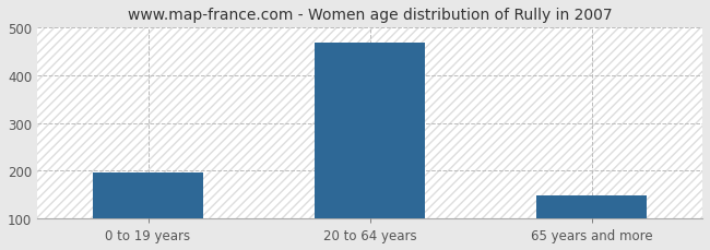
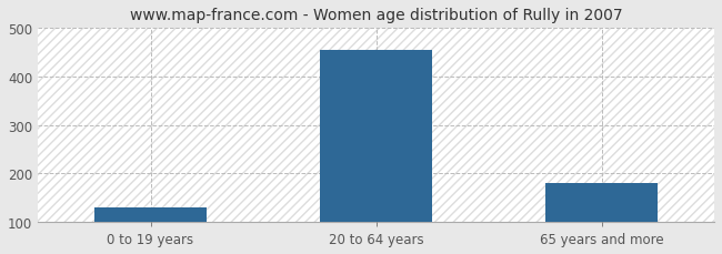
0 to 19 years: 196 -> 130
20 to 64 years: 469 -> 455
65 years and more: 148 -> 180
